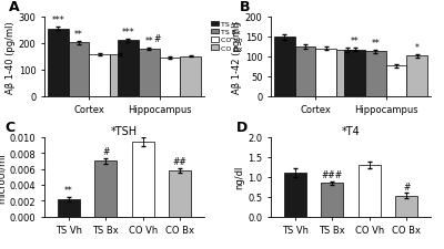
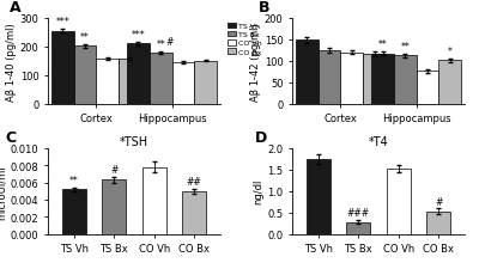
*TSH/TS Vh: 0.0022 -> 0.0052
*TSH/TS Bx: 0.0070 -> 0.0063
*TSH/CO Vh: 0.0094 -> 0.0078
*TSH/CO Bx: 0.0058 -> 0.0050
*T4/TS Vh: 1.10 -> 1.75
*T4/TS Bx: 0.85 -> 0.28
*T4/CO Vh: 1.30 -> 1.52
